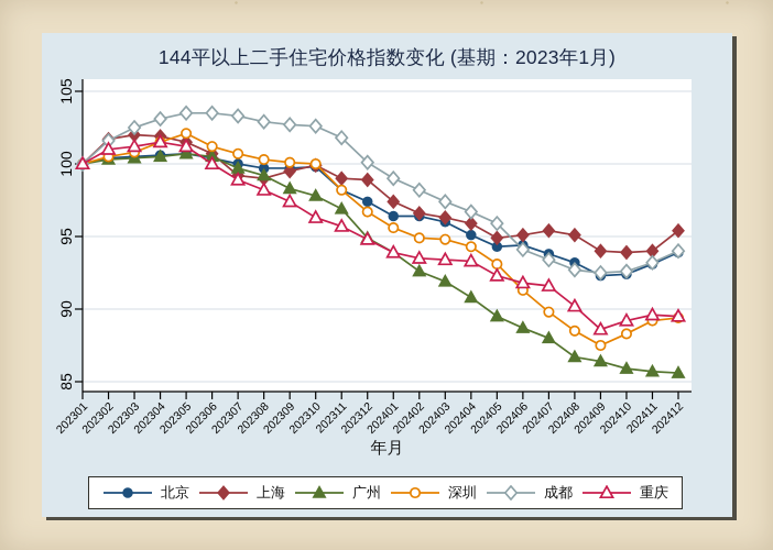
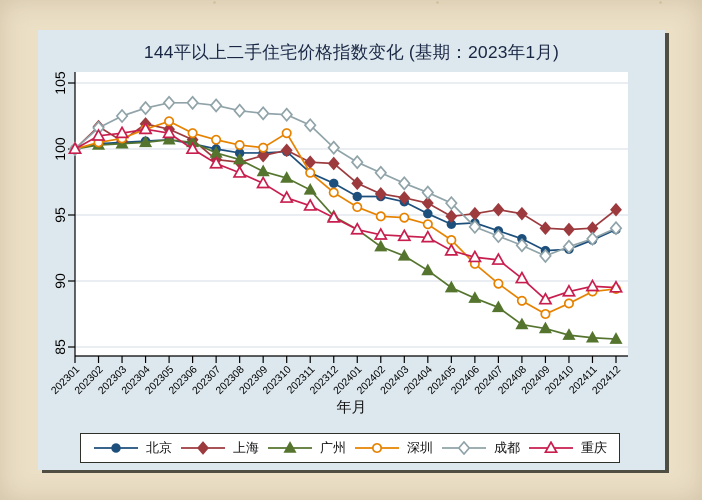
上海/202303: 102.0 -> 100.6
深圳/202310: 100.0 -> 101.2
成都/202409: 92.5 -> 91.9
